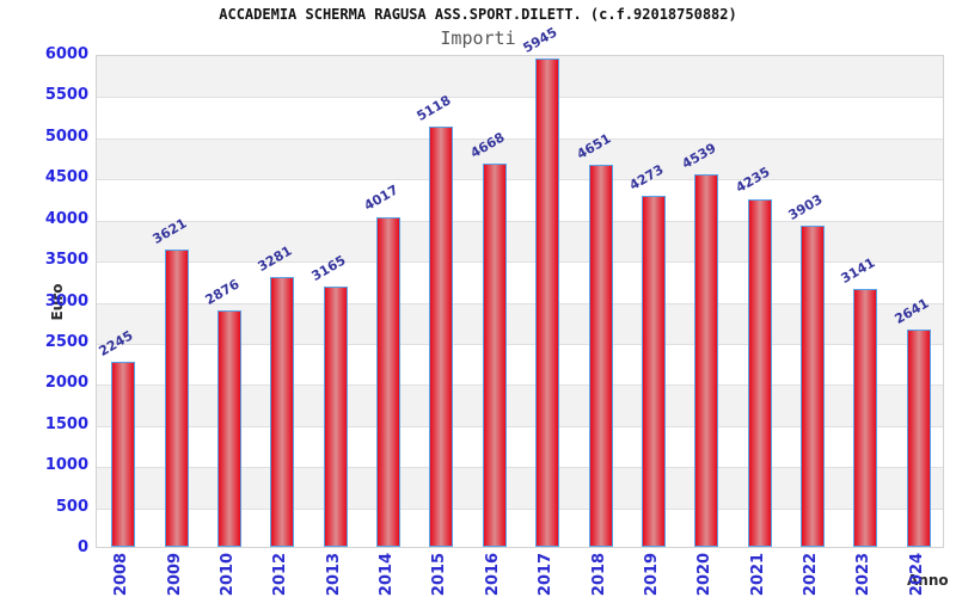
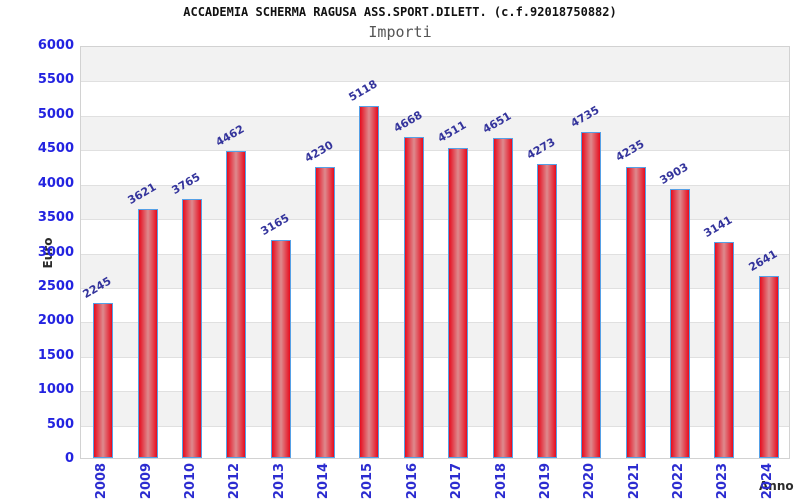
2010: 2876 -> 3765
2012: 3281 -> 4462
2014: 4017 -> 4230
2017: 5945 -> 4511
2020: 4539 -> 4735
